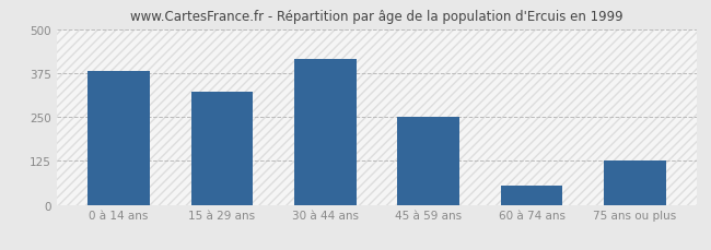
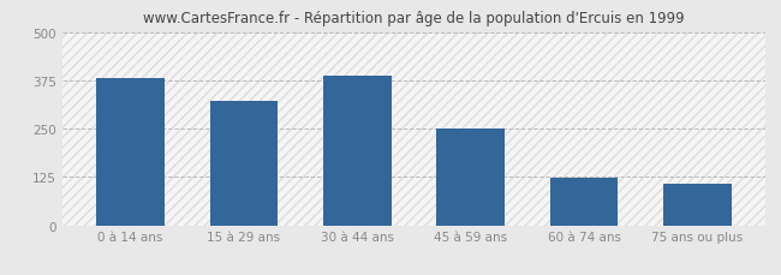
30 à 44 ans: 415 -> 388
60 à 74 ans: 55 -> 122
75 ans ou plus: 125 -> 108
